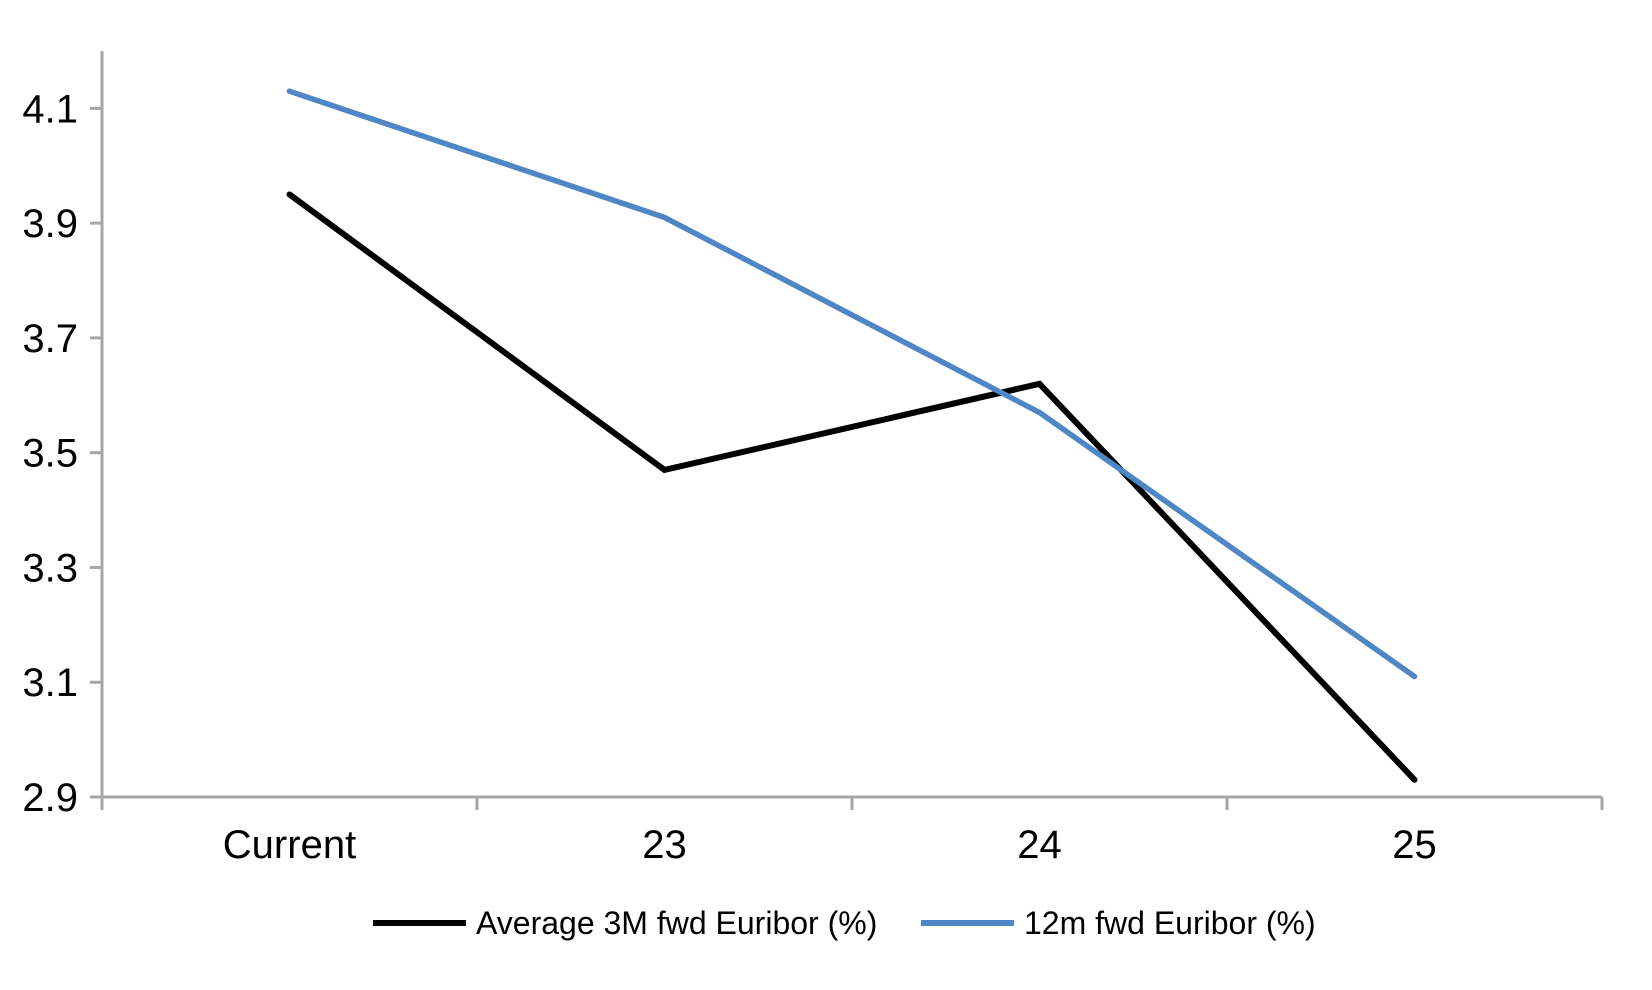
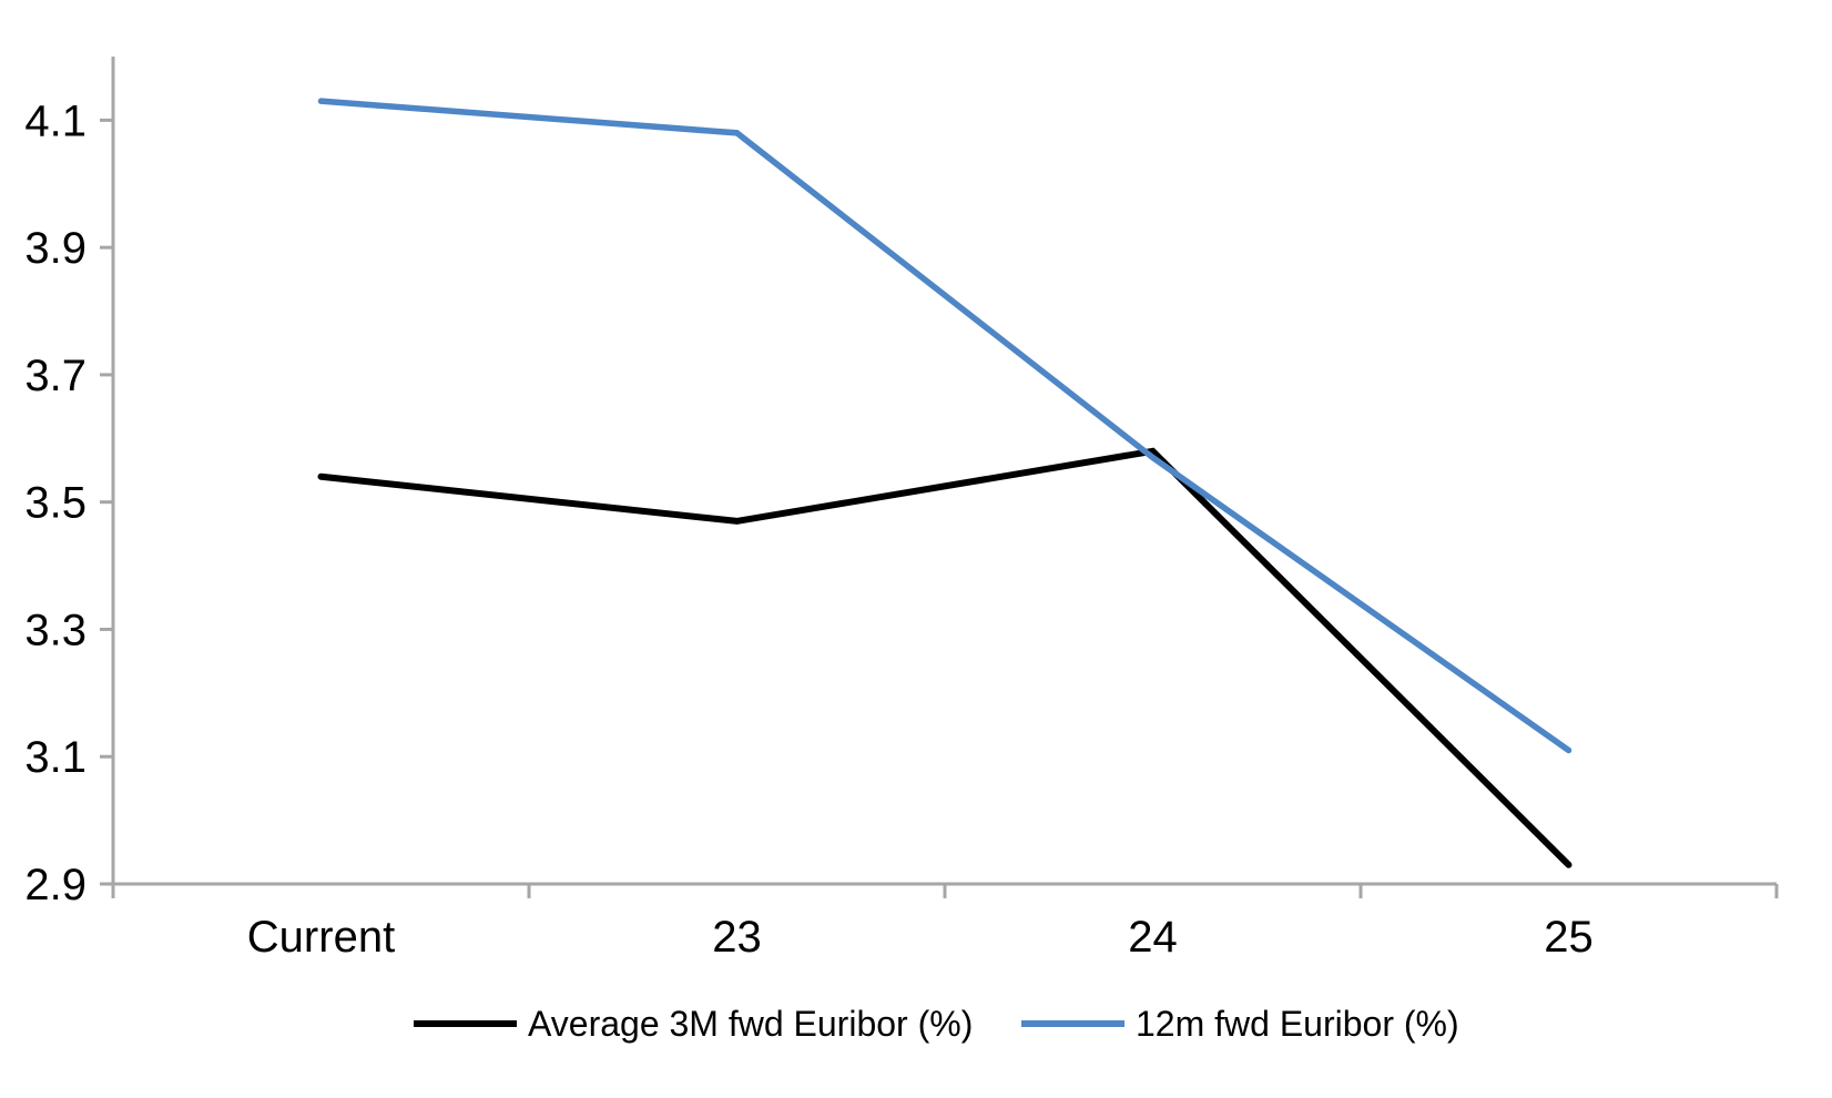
Average 3M fwd Euribor (%)/Current: 3.95 -> 3.54
12m fwd Euribor (%)/23: 3.91 -> 4.08
Average 3M fwd Euribor (%)/24: 3.62 -> 3.58
